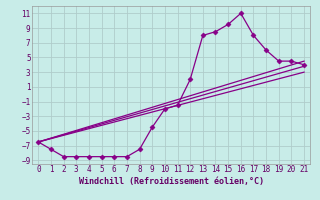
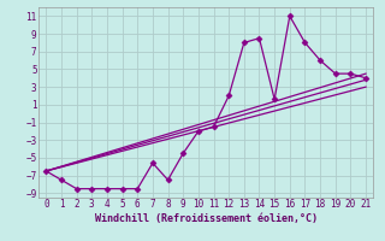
7: -8.5 -> -5.6
15: 9.5 -> 1.6
